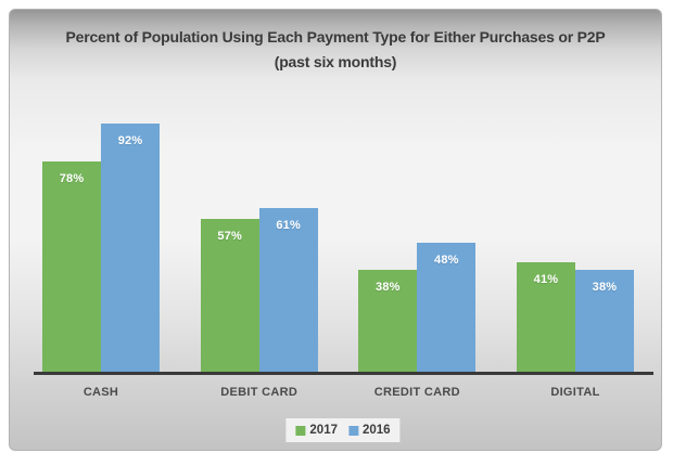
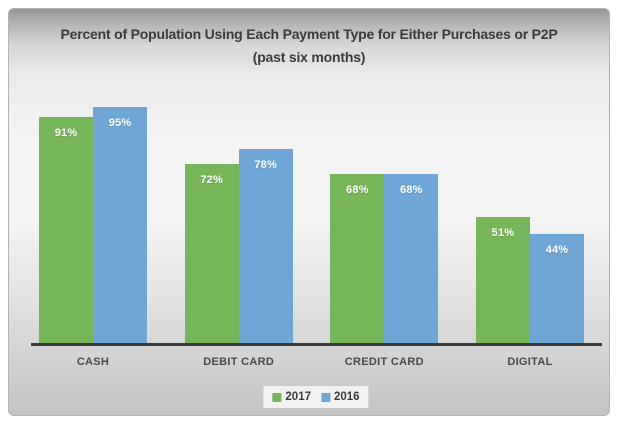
2017/CASH: 78% -> 91%
2016/CASH: 92% -> 95%
2017/DEBIT CARD: 57% -> 72%
2016/DEBIT CARD: 61% -> 78%
2017/CREDIT CARD: 38% -> 68%
2016/CREDIT CARD: 48% -> 68%
2017/DIGITAL: 41% -> 51%
2016/DIGITAL: 38% -> 44%
